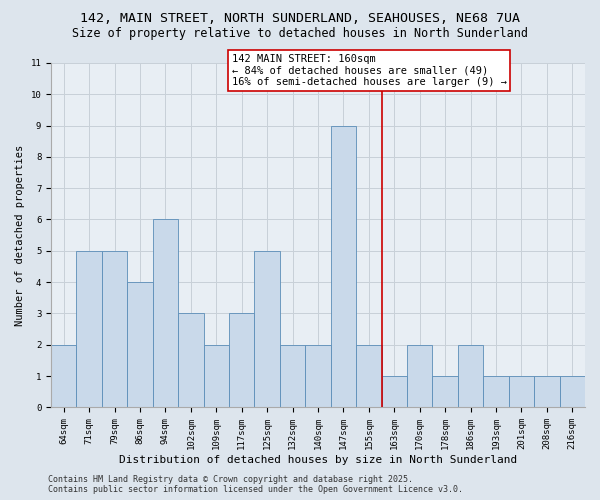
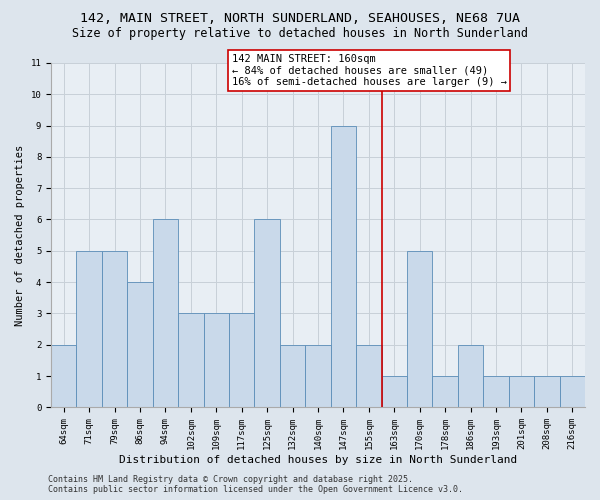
109sqm: 2 -> 3
125sqm: 5 -> 6
170sqm: 2 -> 5
